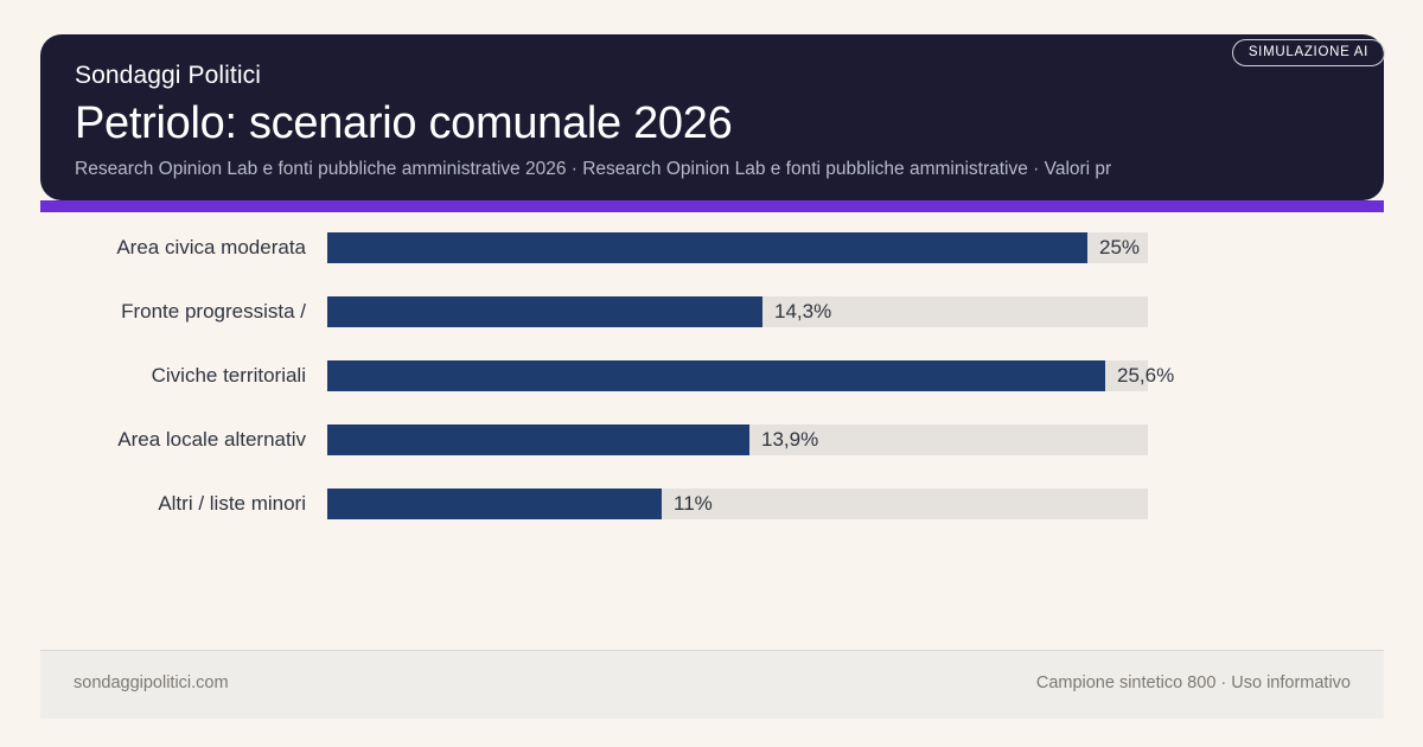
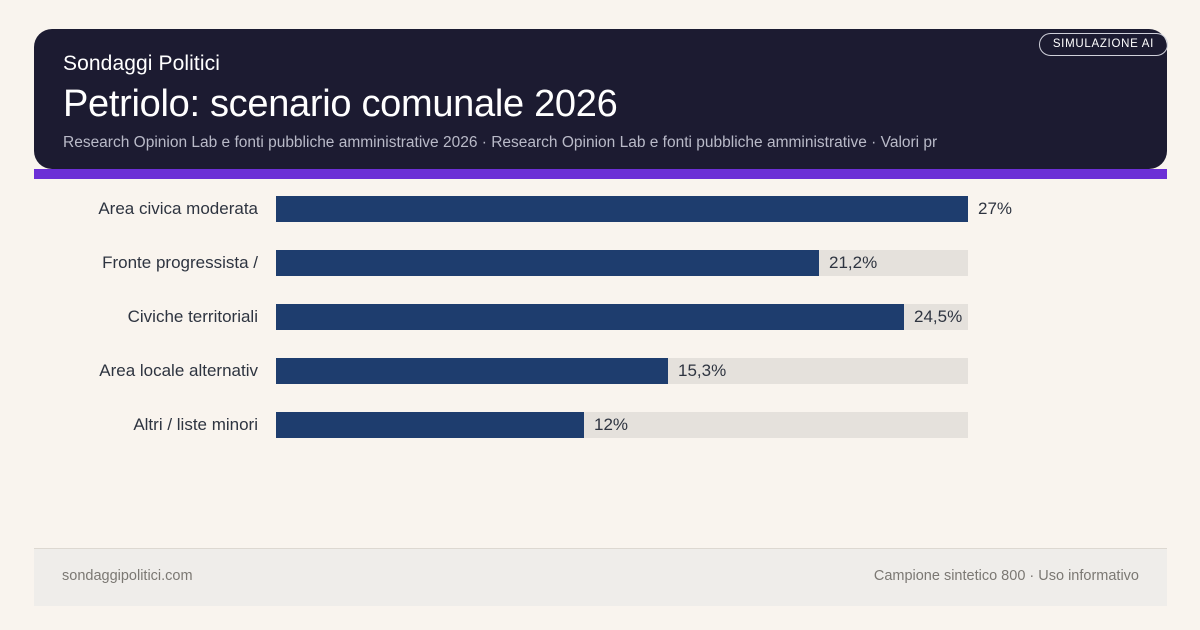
Area civica moderata: 25% -> 27%
Fronte progressista /: 14,3% -> 21,2%
Civiche territoriali: 25,6% -> 24,5%
Area locale alternativ: 13,9% -> 15,3%
Altri / liste minori: 11% -> 12%
